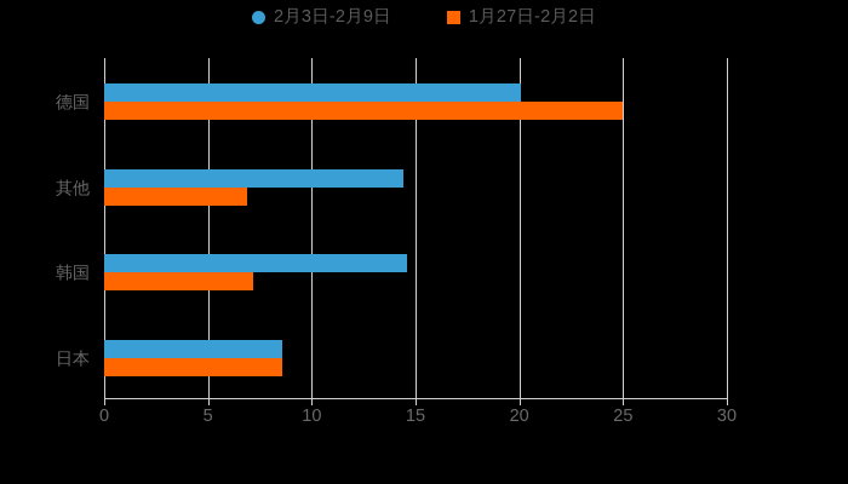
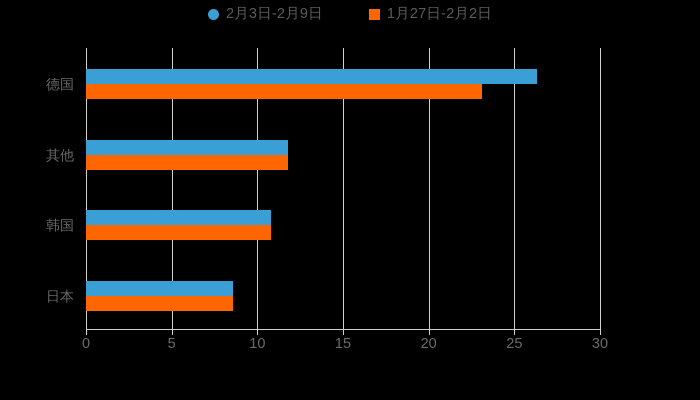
2月3日-2月9日/德国: 20.1 -> 26.3
1月27日-2月2日/德国: 25.0 -> 23.1
2月3日-2月9日/其他: 14.4 -> 11.8
1月27日-2月2日/其他: 6.9 -> 11.8
2月3日-2月9日/韩国: 14.6 -> 10.8
1月27日-2月2日/韩国: 7.2 -> 10.8
